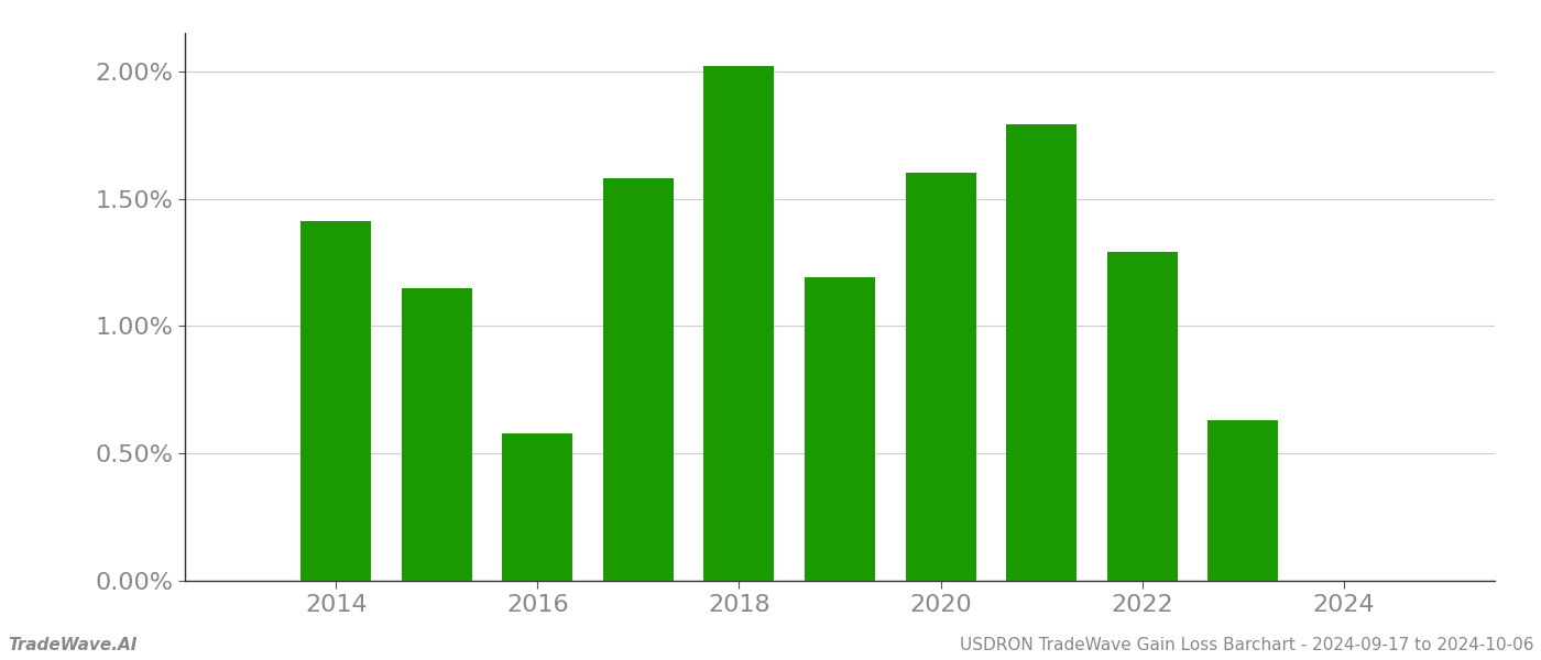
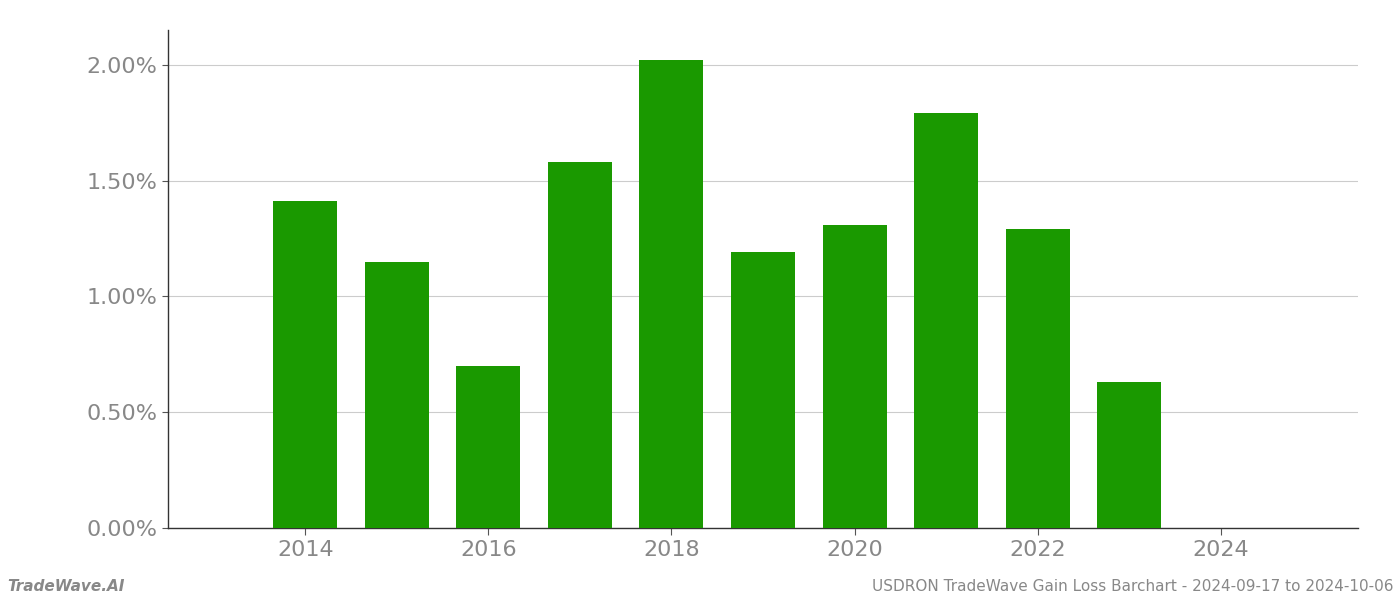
2016: 0.58% -> 0.70%
2020: 1.60% -> 1.31%
